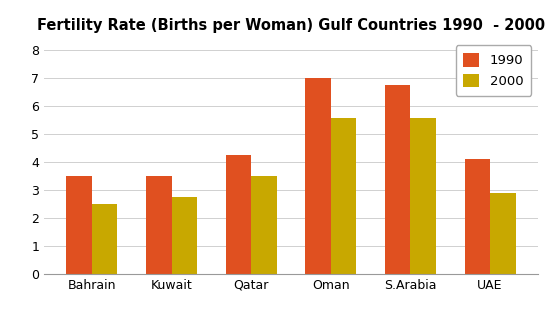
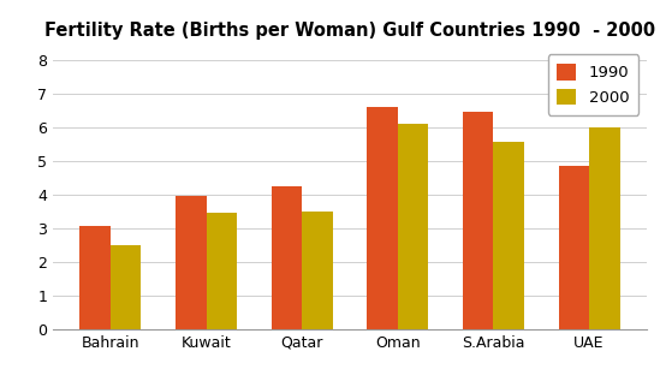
1990/Bahrain: 3.50 -> 3.05
1990/Kuwait: 3.50 -> 3.95
2000/Kuwait: 2.75 -> 3.45
1990/Oman: 7.00 -> 6.60
2000/Oman: 5.55 -> 6.10
1990/S.Arabia: 6.75 -> 6.45
1990/UAE: 4.10 -> 4.85
2000/UAE: 2.90 -> 6.00
